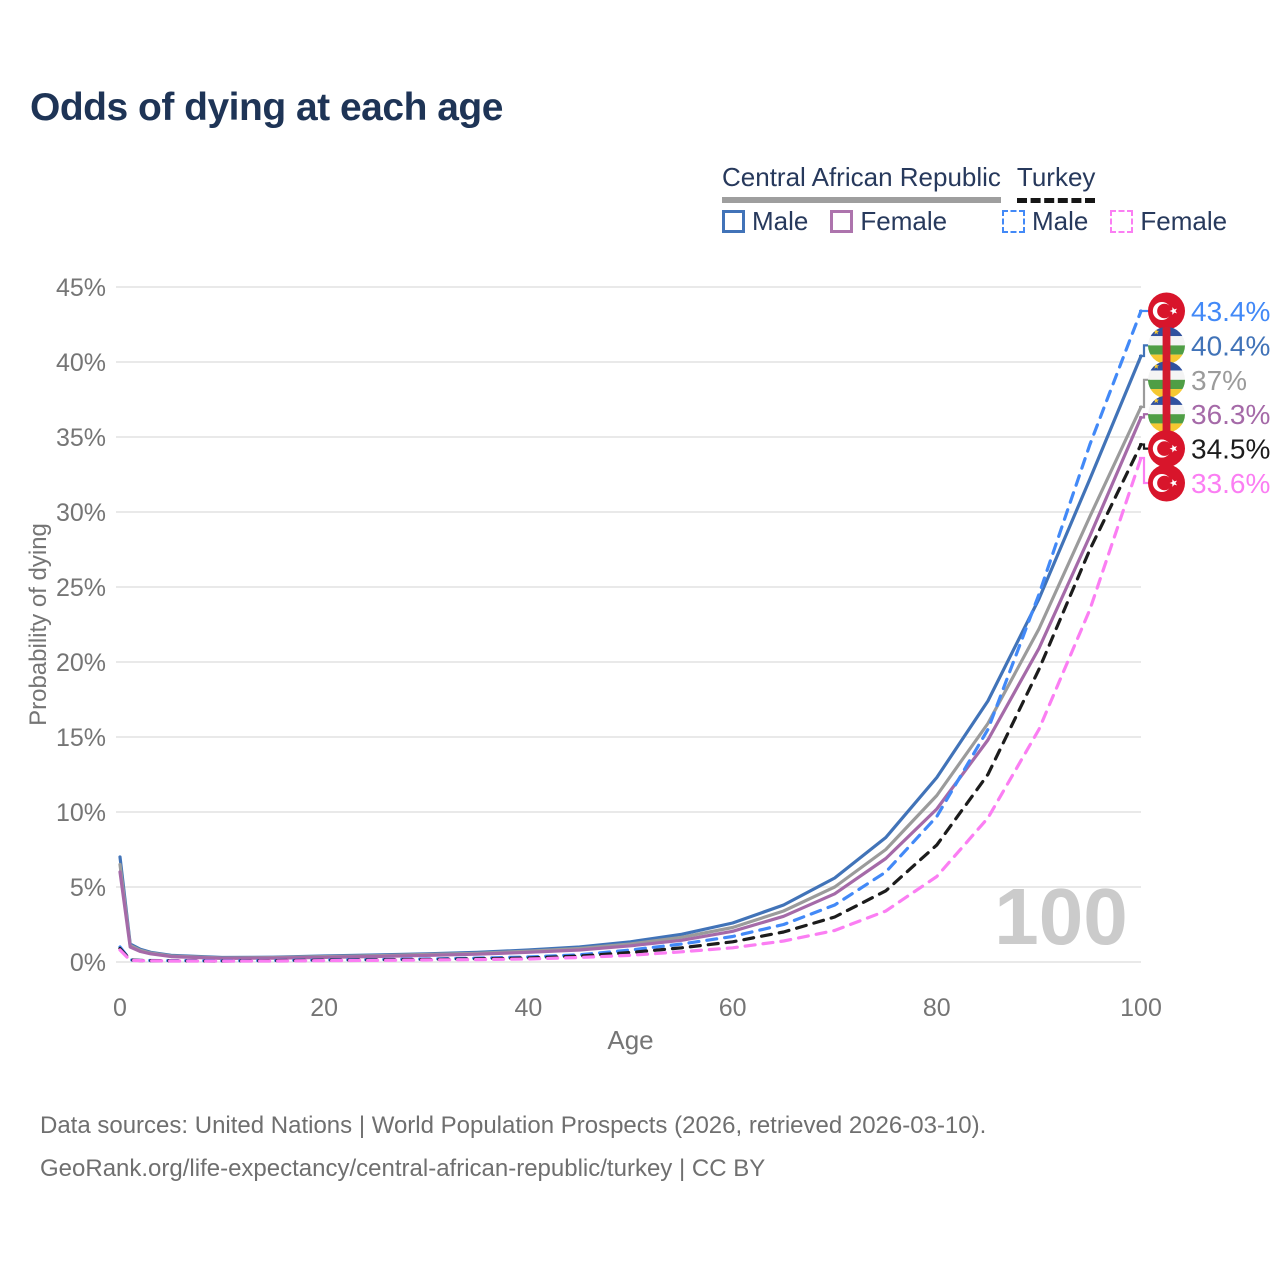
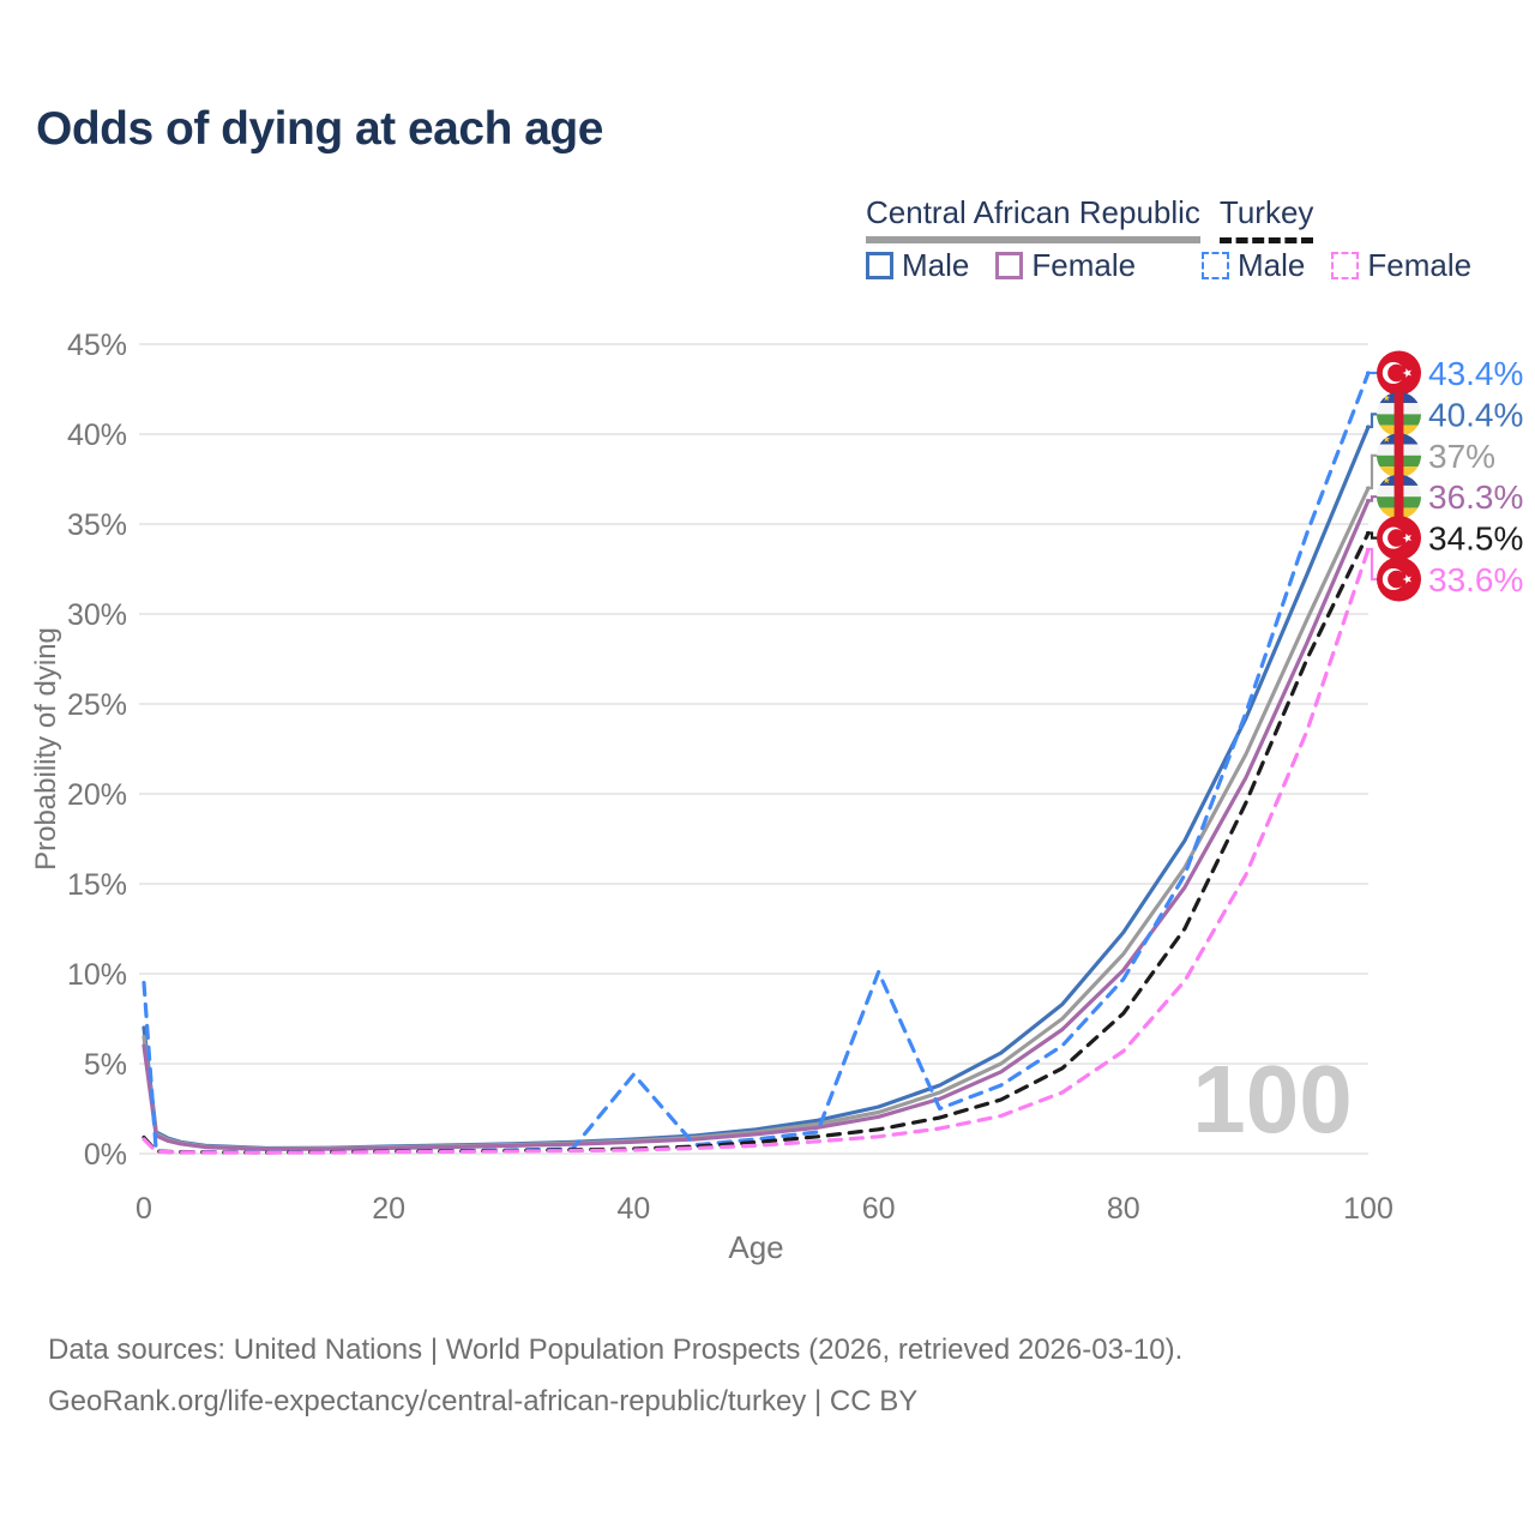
Turkey Male/0: 1.0% -> 9.5%
Turkey Male/40: 0.3% -> 4.4%
Turkey Male/60: 1.7% -> 10.1%
